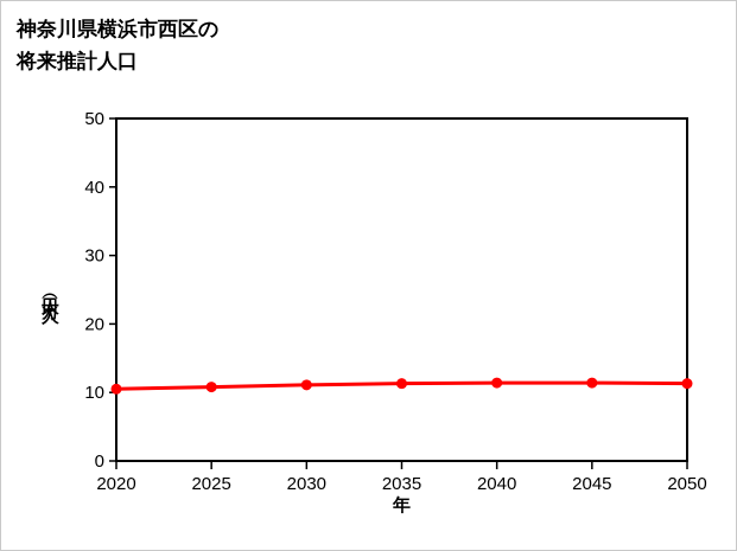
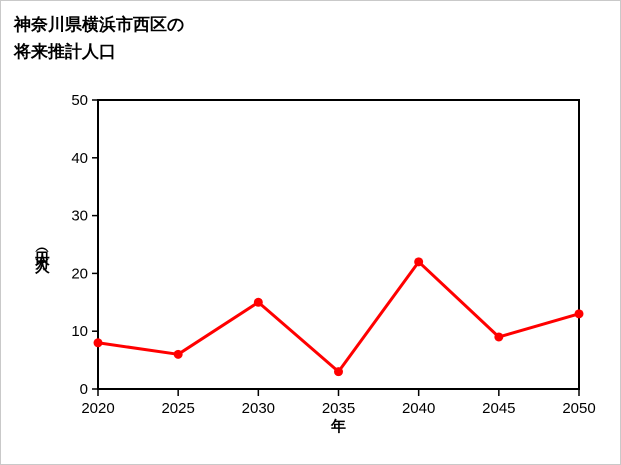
2020: 10 -> 8
2025: 11 -> 6
2030: 11 -> 15
2035: 11 -> 3
2040: 11 -> 22
2045: 11 -> 9
2050: 11 -> 13
